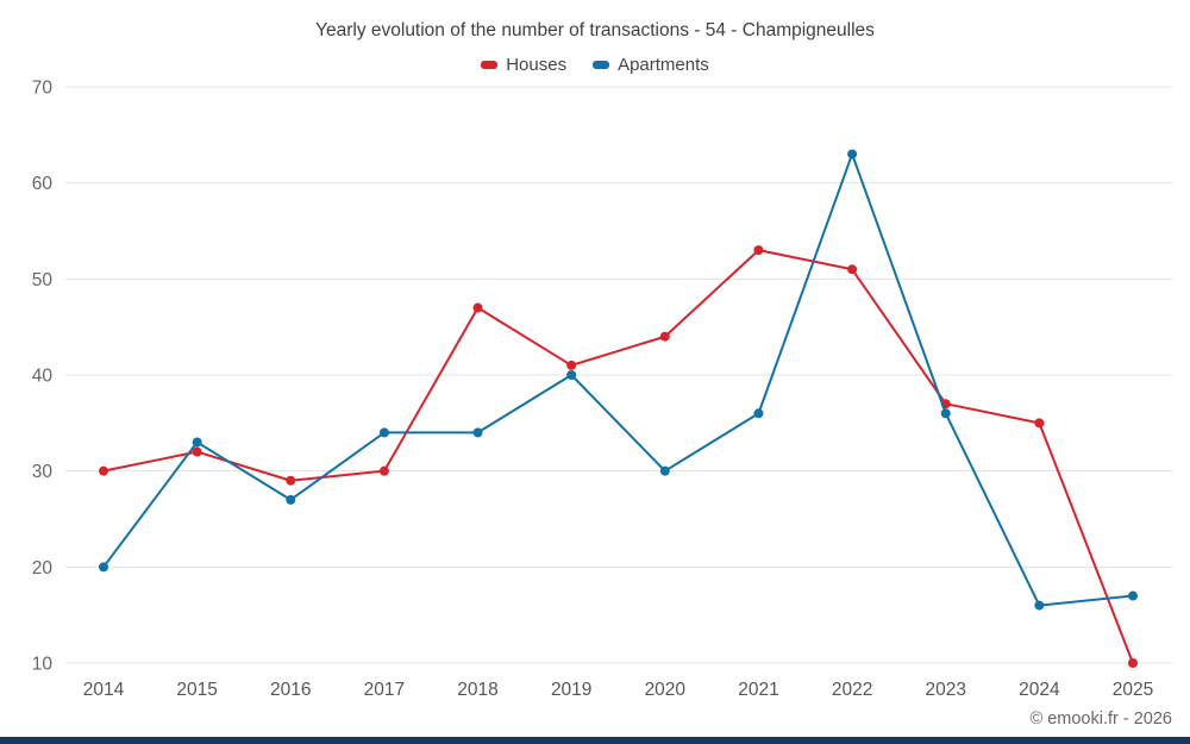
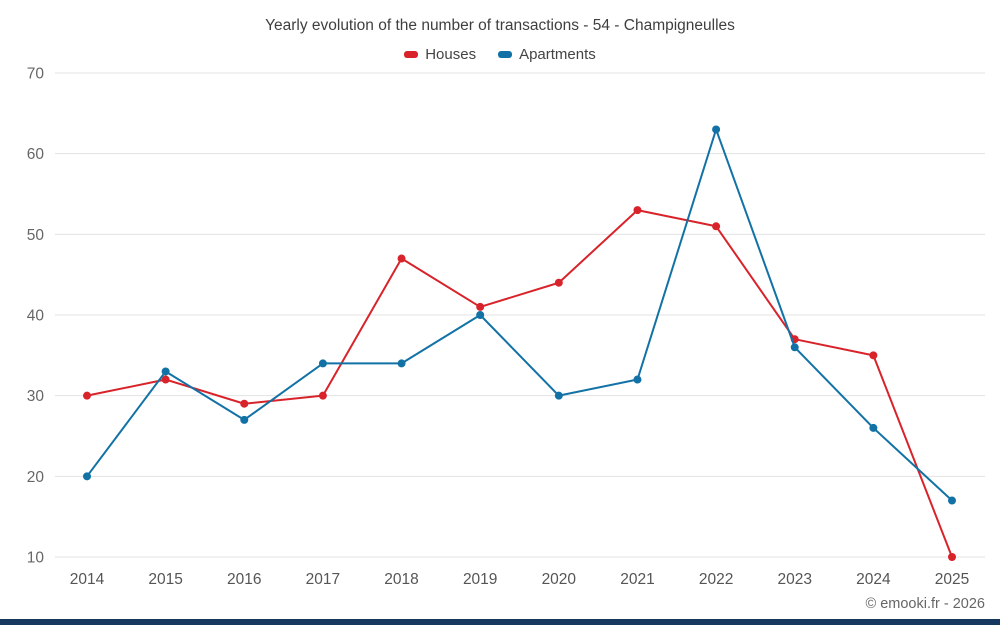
Apartments/2021: 36 -> 32
Apartments/2024: 16 -> 26
